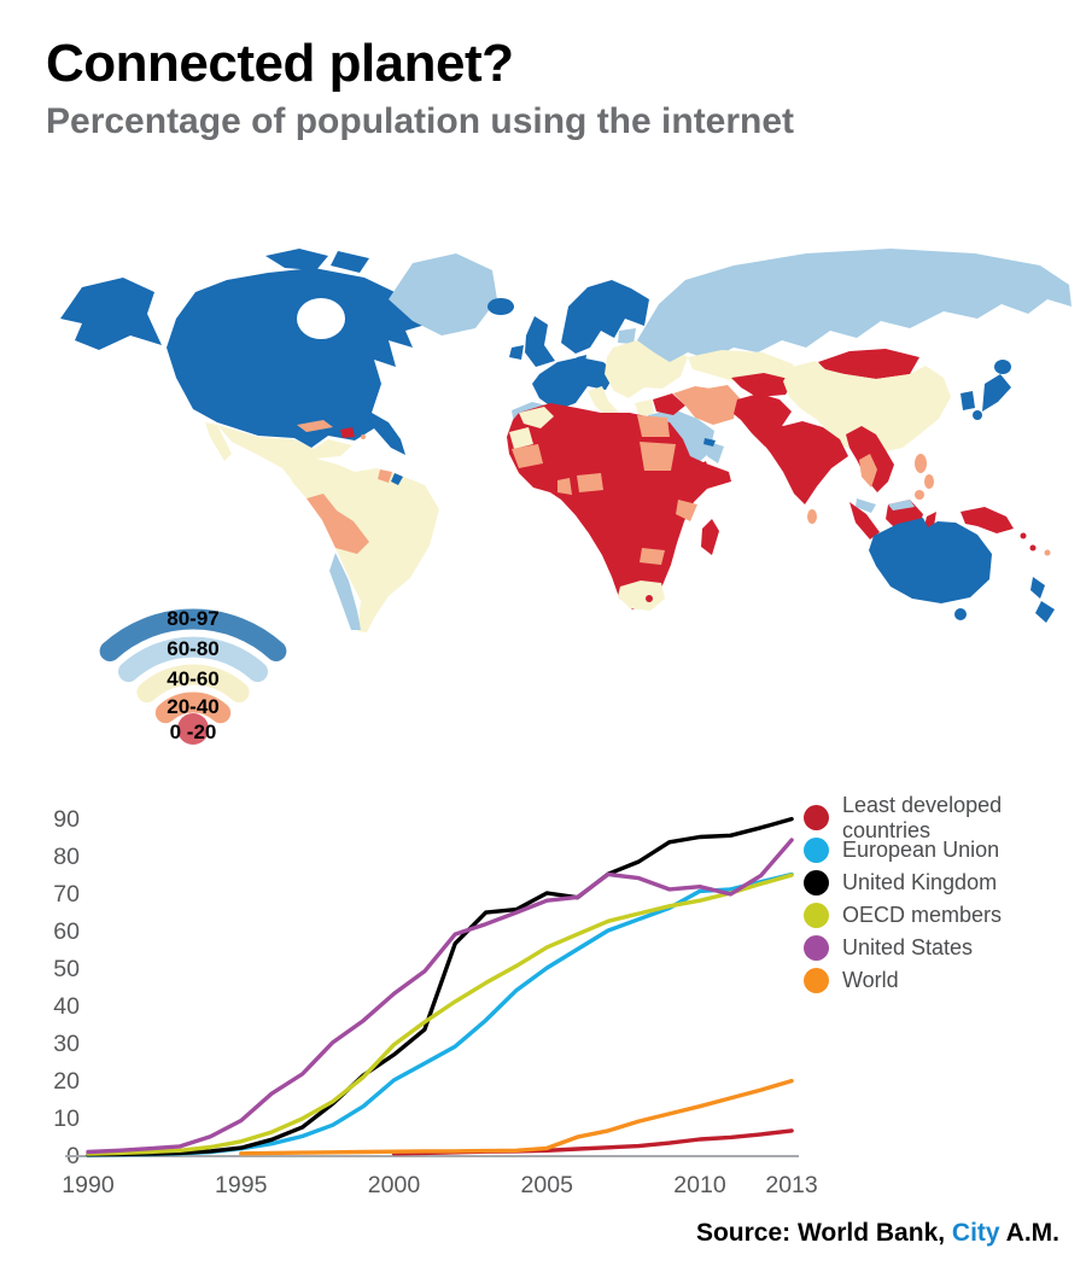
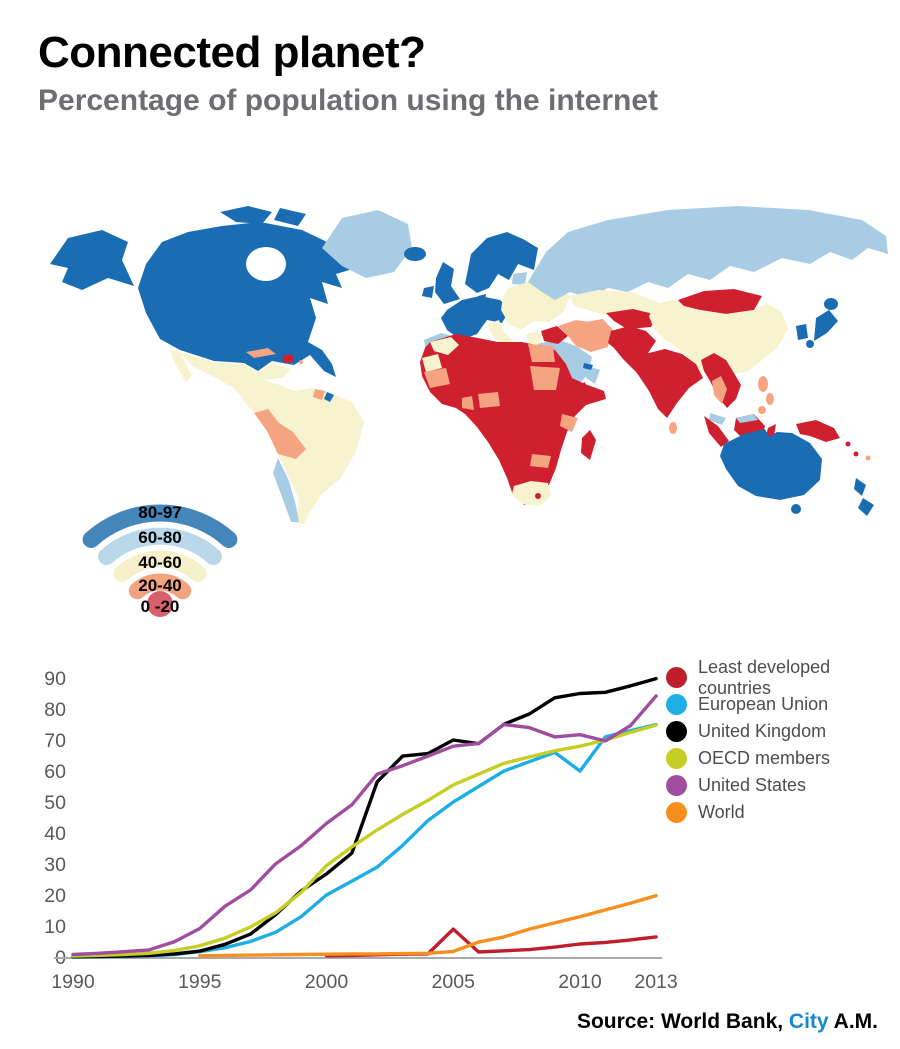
Least developed countries/2005: 1 -> 9
European Union/2010: 70 -> 60
